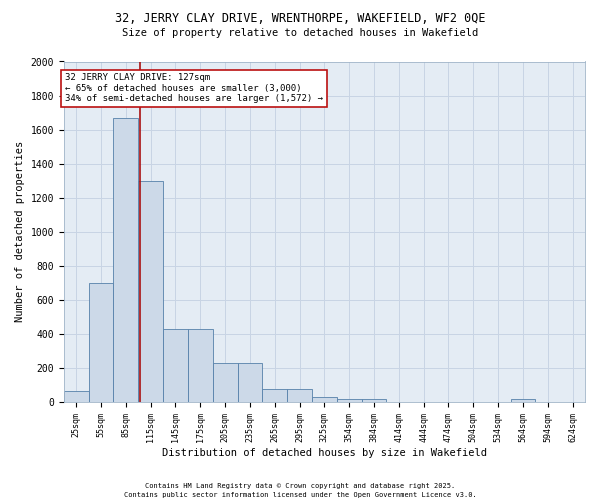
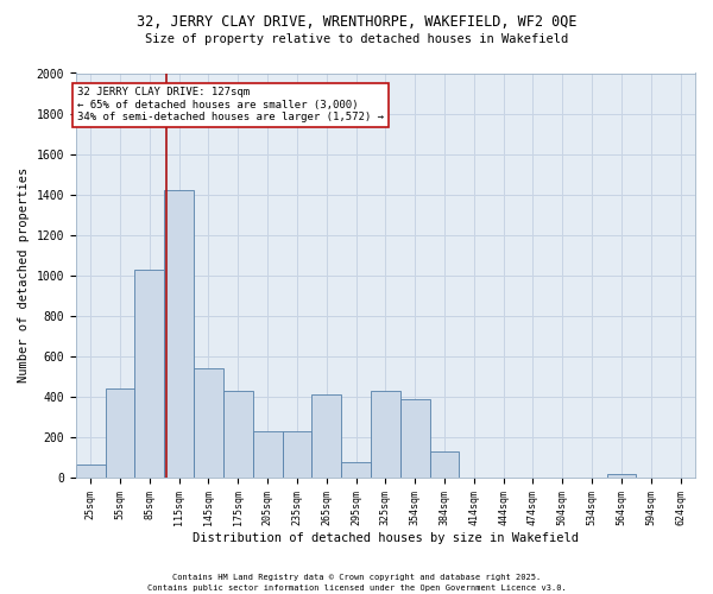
55sqm: 700 -> 440
85sqm: 1670 -> 1030
115sqm: 1300 -> 1420
145sqm: 430 -> 540
265sqm: 80 -> 410
325sqm: 30 -> 430
354sqm: 20 -> 390
384sqm: 20 -> 130
